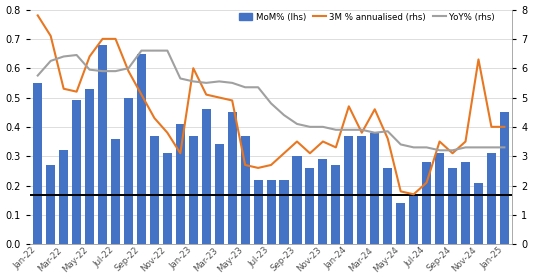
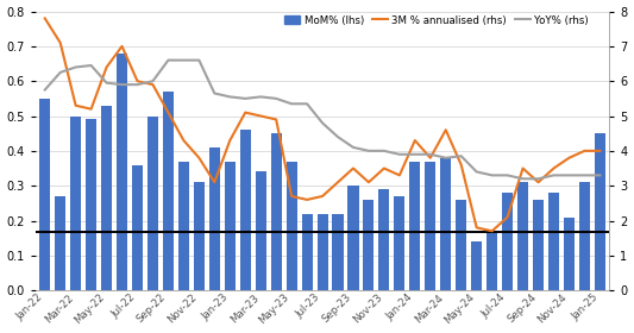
MoM% (lhs)/Mar-22: 0.32 -> 0.50
3M % annualised (rhs)/Jul-22: 7.0 -> 6.0
MoM% (lhs)/Sep-22: 0.65 -> 0.57
3M % annualised (rhs)/Jan-23: 6.0 -> 4.3
3M % annualised (rhs)/Jan-24: 4.7 -> 4.3
3M % annualised (rhs)/Nov-24: 6.3 -> 3.8
